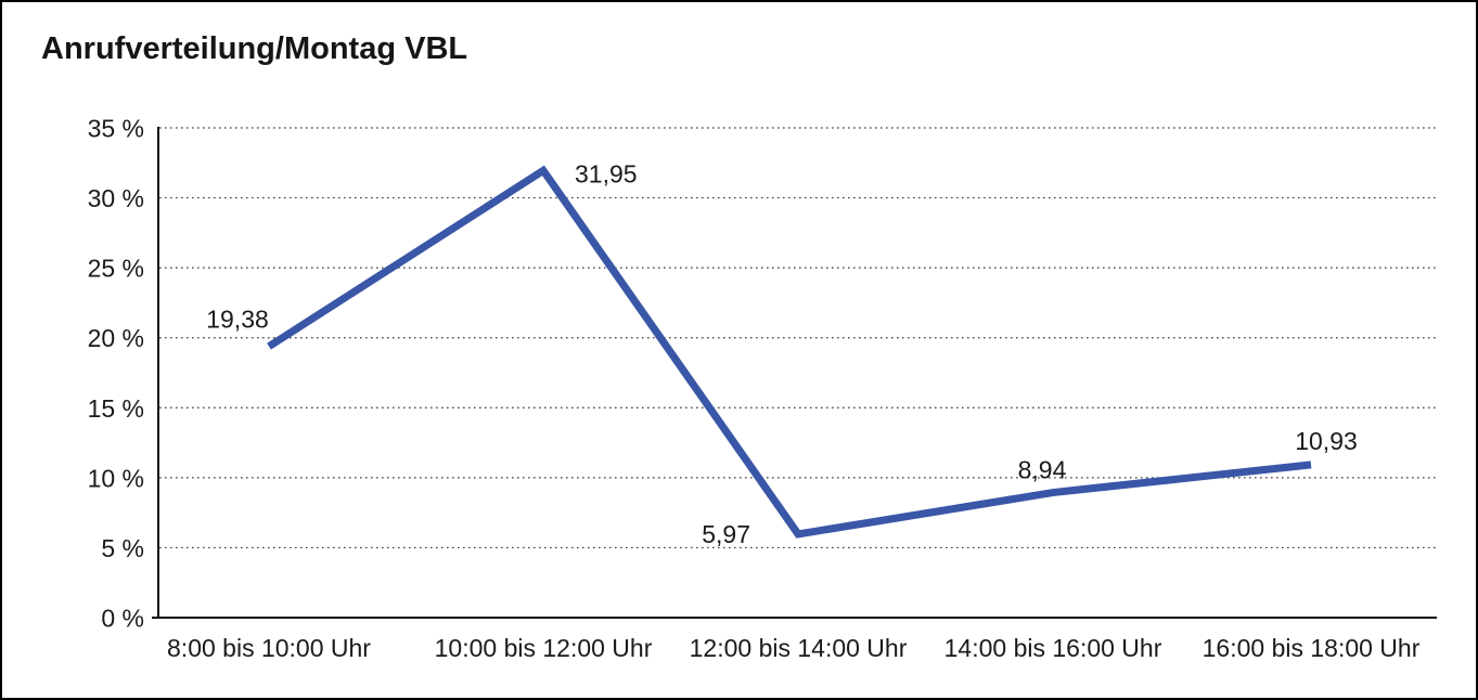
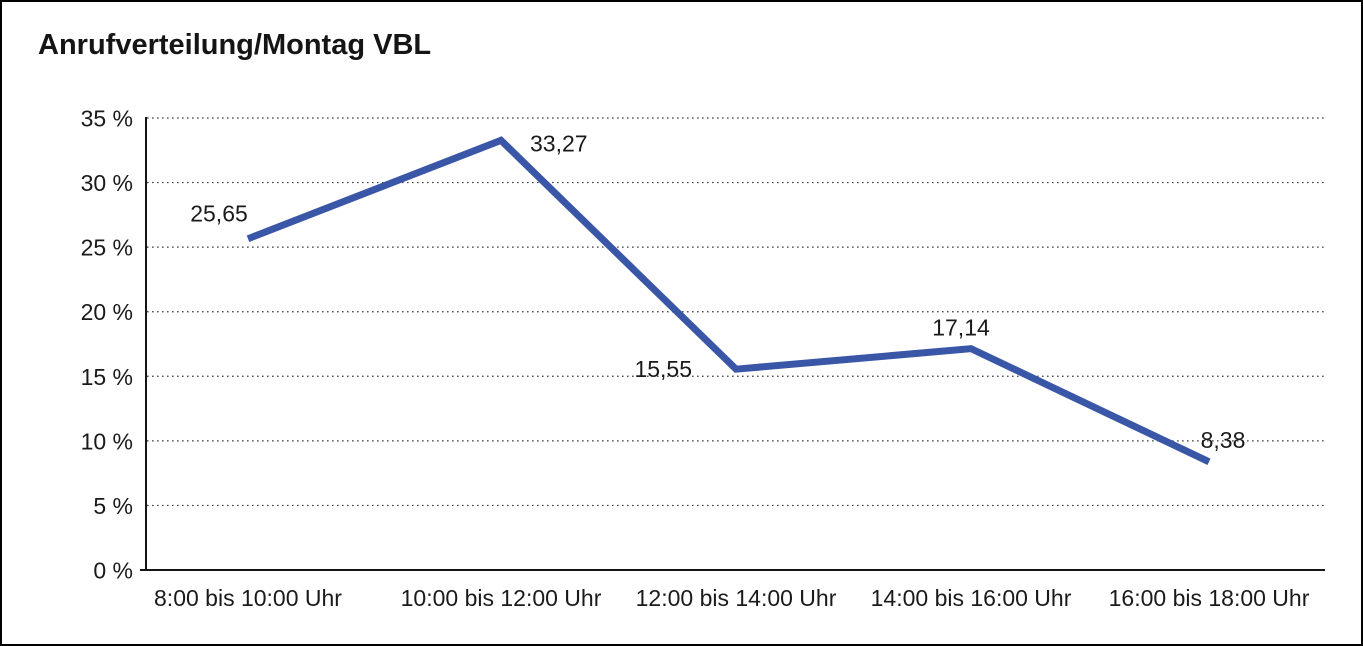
8:00 bis 10:00 Uhr: 19,38 -> 25,65
10:00 bis 12:00 Uhr: 31,95 -> 33,27
12:00 bis 14:00 Uhr: 5,97 -> 15,55
14:00 bis 16:00 Uhr: 8,94 -> 17,14
16:00 bis 18:00 Uhr: 10,93 -> 8,38
